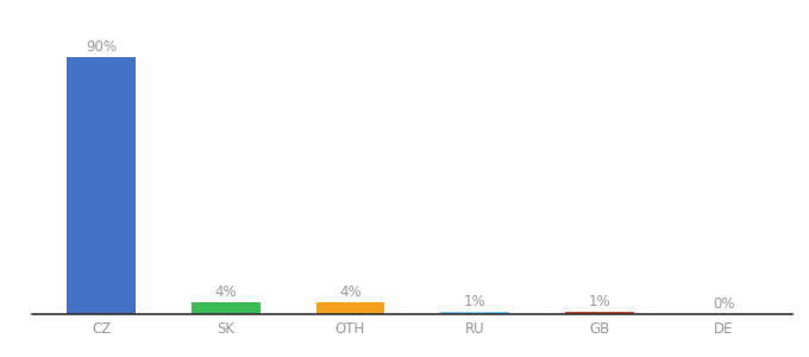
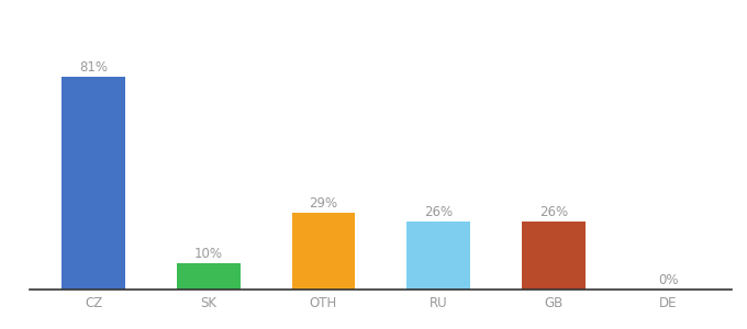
CZ: 90% -> 81%
SK: 4% -> 10%
OTH: 4% -> 29%
RU: 1% -> 26%
GB: 1% -> 26%
